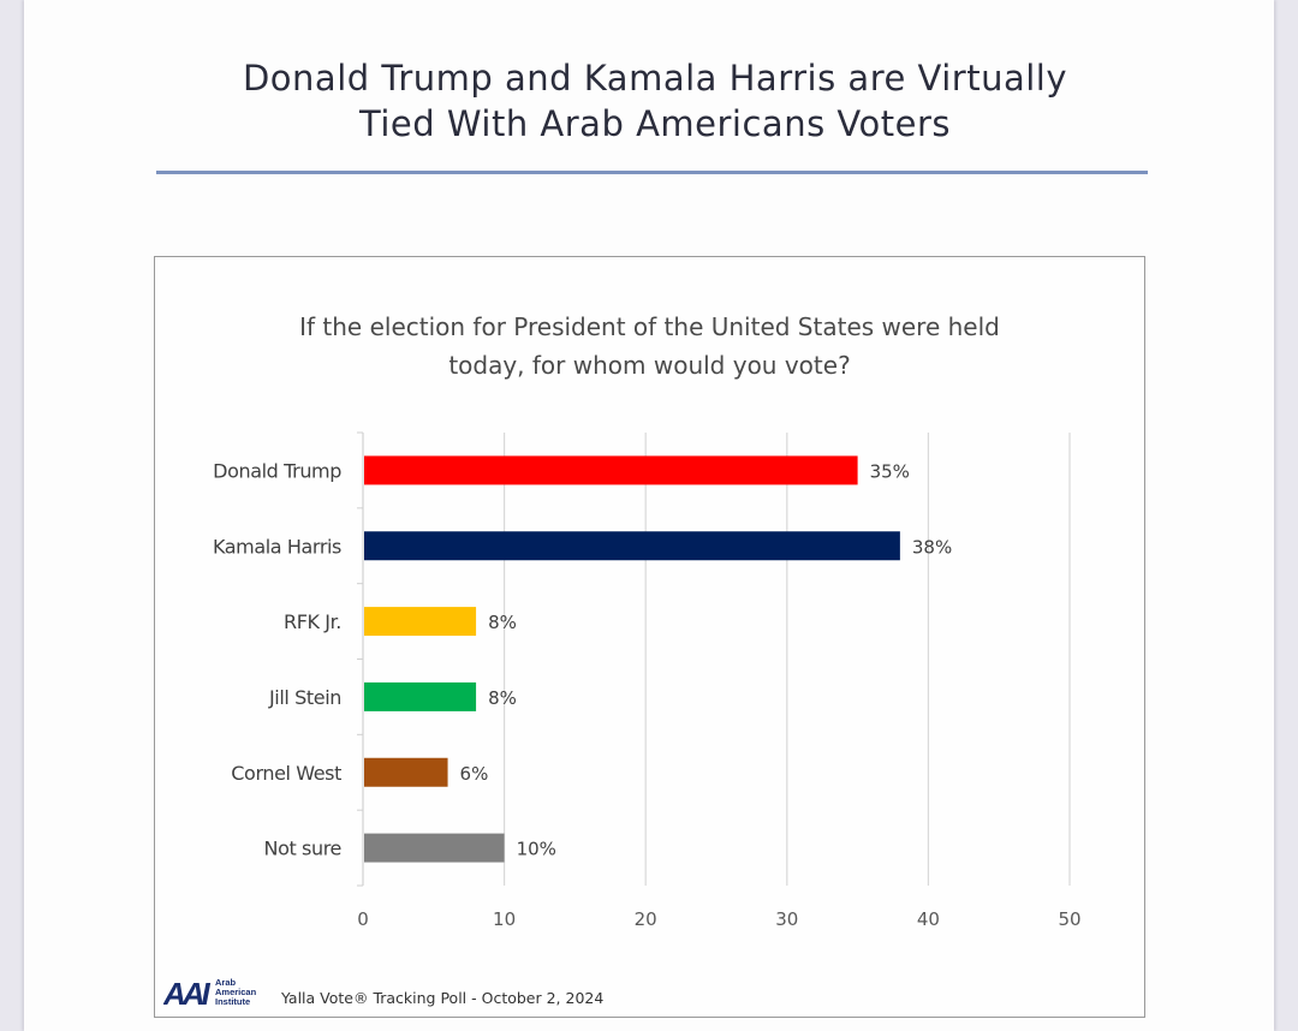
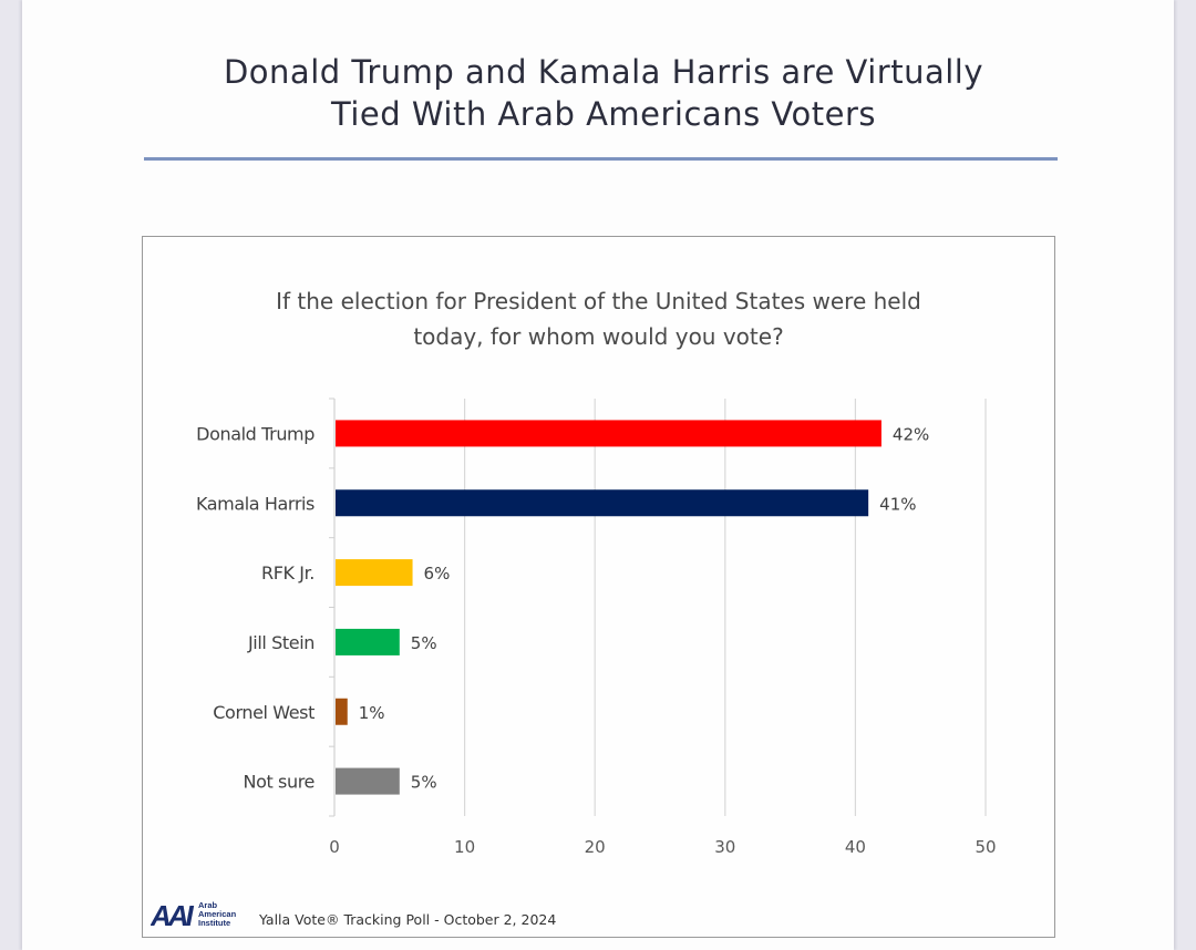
Donald Trump: 35% -> 42%
Kamala Harris: 38% -> 41%
RFK Jr.: 8% -> 6%
Jill Stein: 8% -> 5%
Cornel West: 6% -> 1%
Not sure: 10% -> 5%
